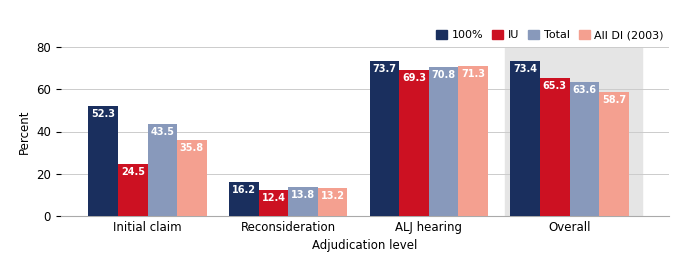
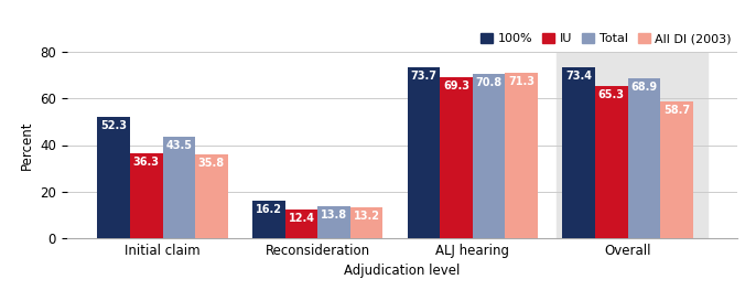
IU/Initial claim: 24.5 -> 36.3
Total/Overall: 63.6 -> 68.9
